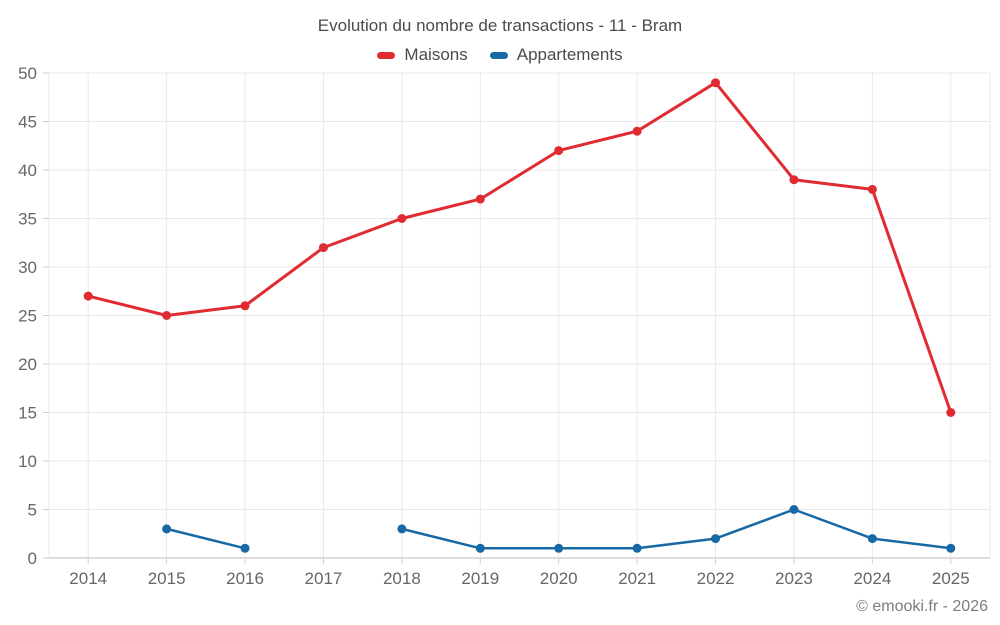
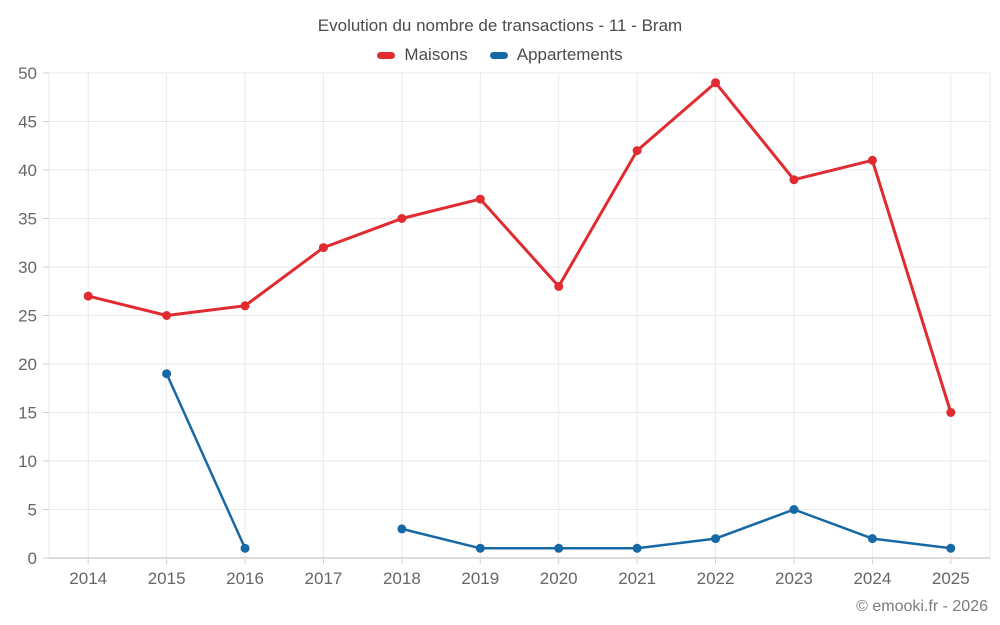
Appartements/2015: 3 -> 19
Maisons/2020: 42 -> 28
Maisons/2021: 44 -> 42
Maisons/2024: 38 -> 41
